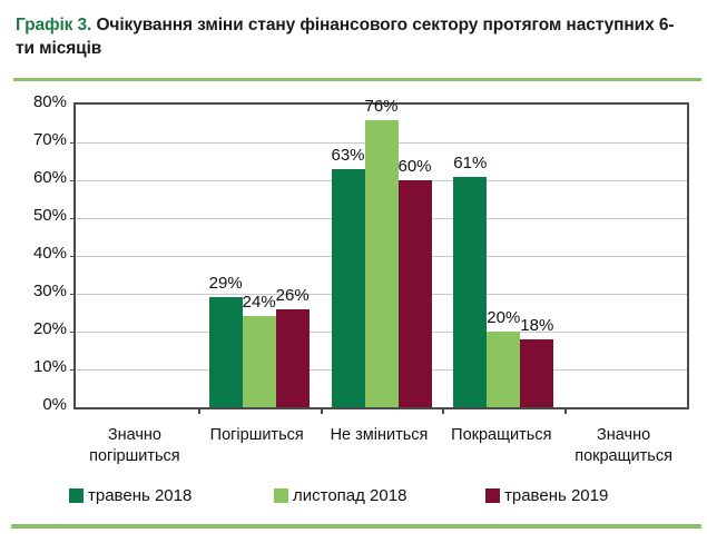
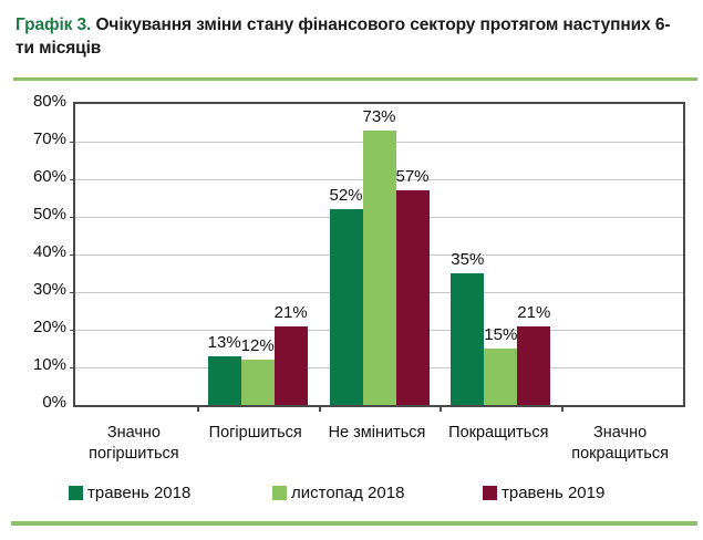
травень 2018/Погіршиться: 29% -> 13%
листопад 2018/Погіршиться: 24% -> 12%
травень 2019/Погіршиться: 26% -> 21%
травень 2018/Не зміниться: 63% -> 52%
листопад 2018/Не зміниться: 76% -> 73%
травень 2019/Не зміниться: 60% -> 57%
травень 2018/Покращиться: 61% -> 35%
листопад 2018/Покращиться: 20% -> 15%
травень 2019/Покращиться: 18% -> 21%
